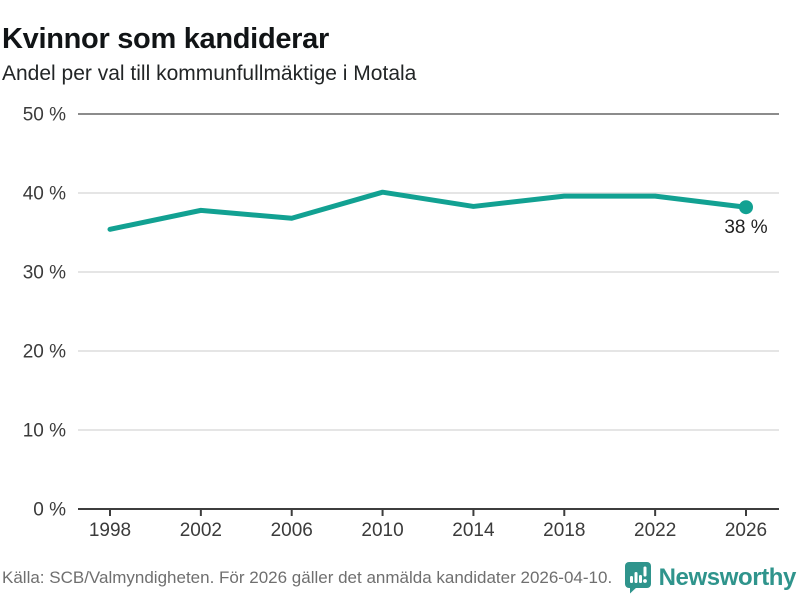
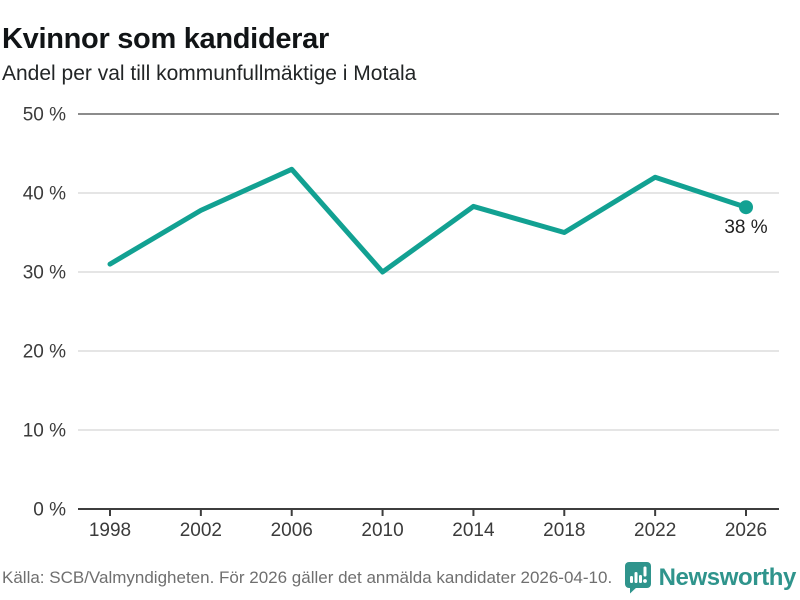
1998: 35% -> 31%
2006: 37% -> 43%
2010: 40% -> 30%
2018: 40% -> 35%
2022: 40% -> 42%
